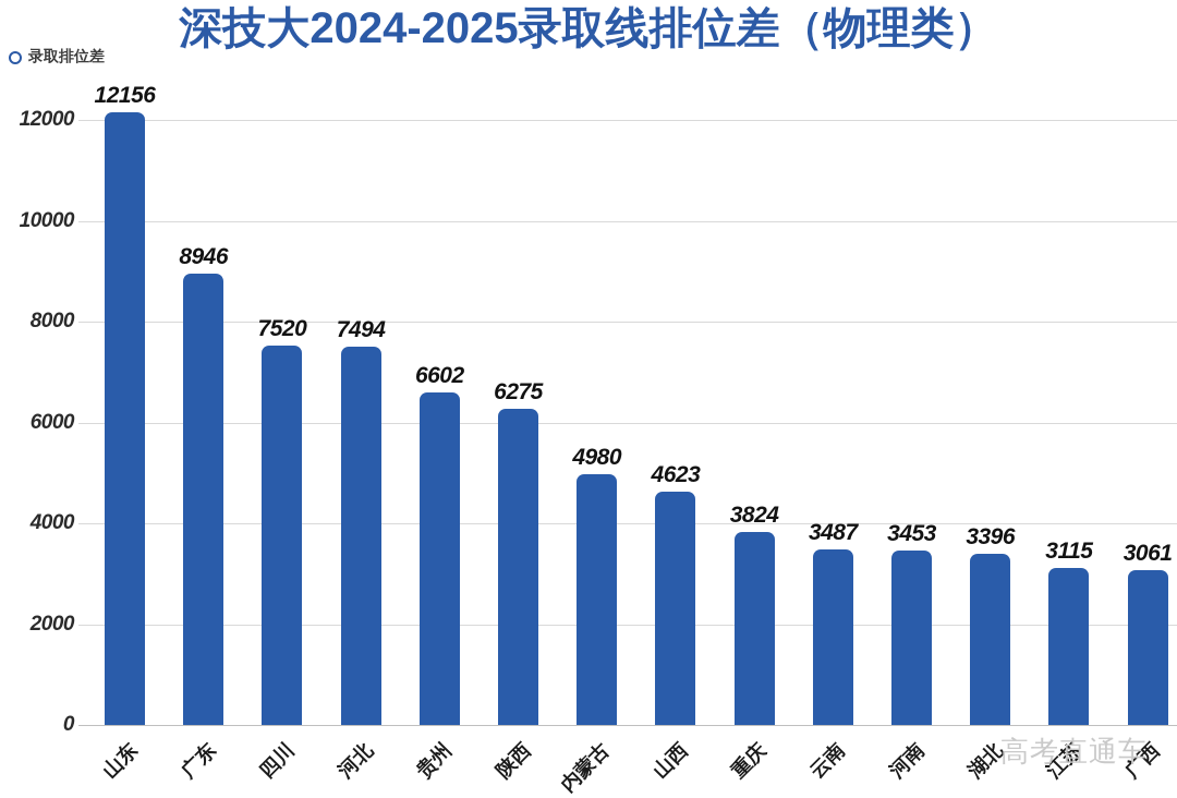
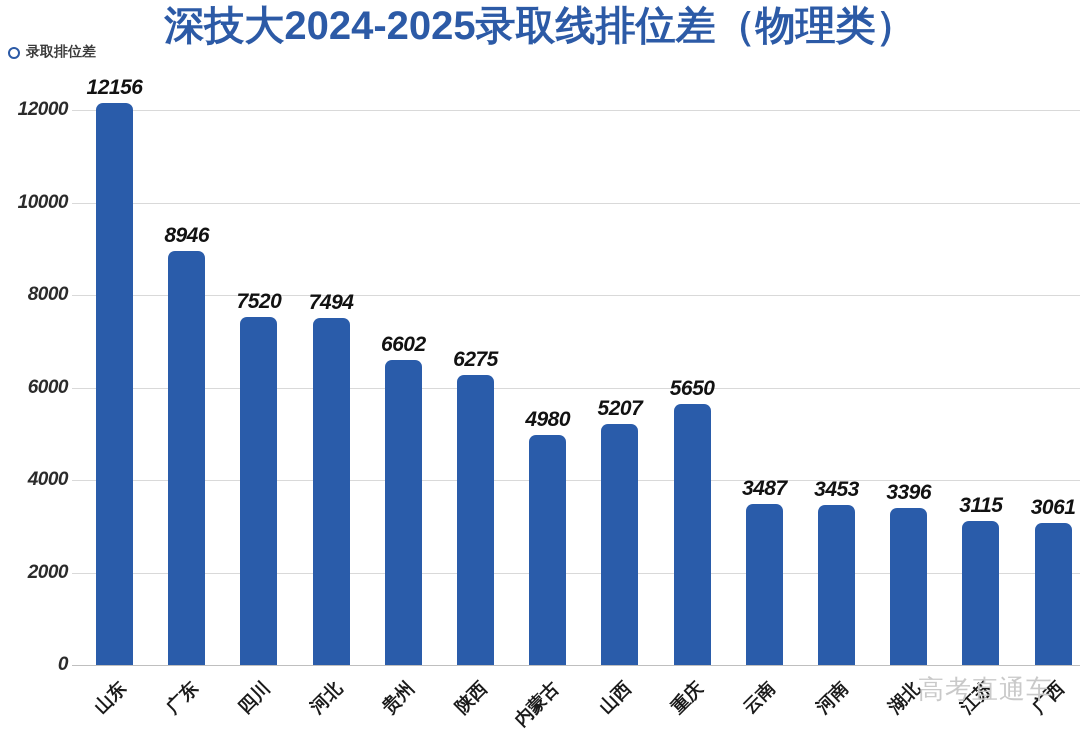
山西: 4623 -> 5207
重庆: 3824 -> 5650
